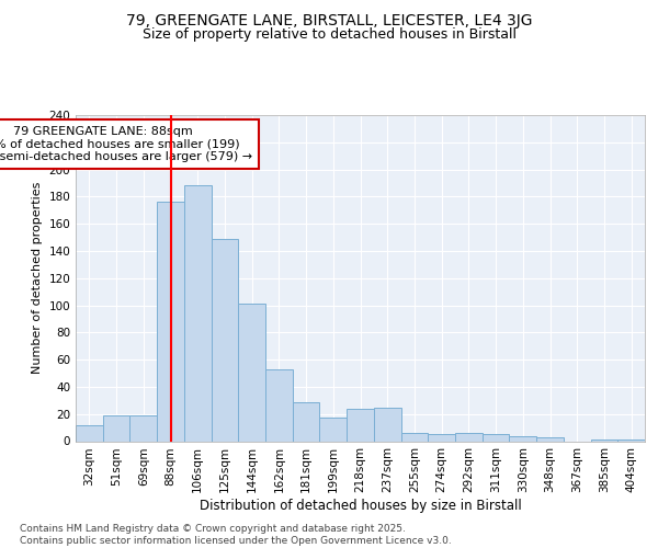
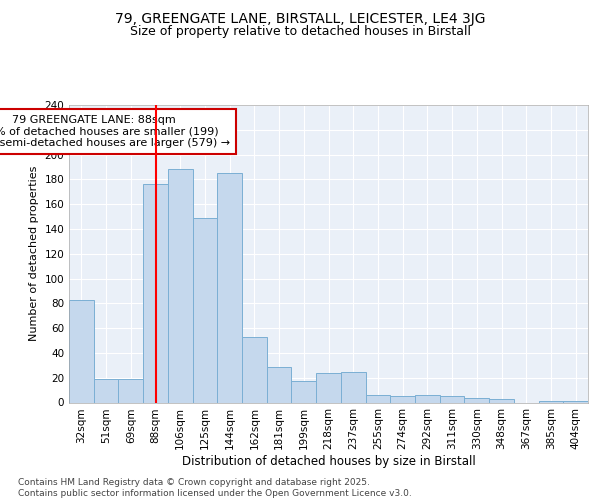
32sqm: 12 -> 83
144sqm: 101 -> 185
